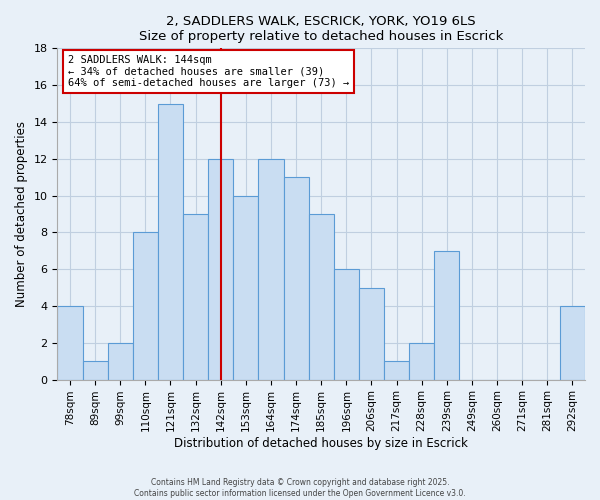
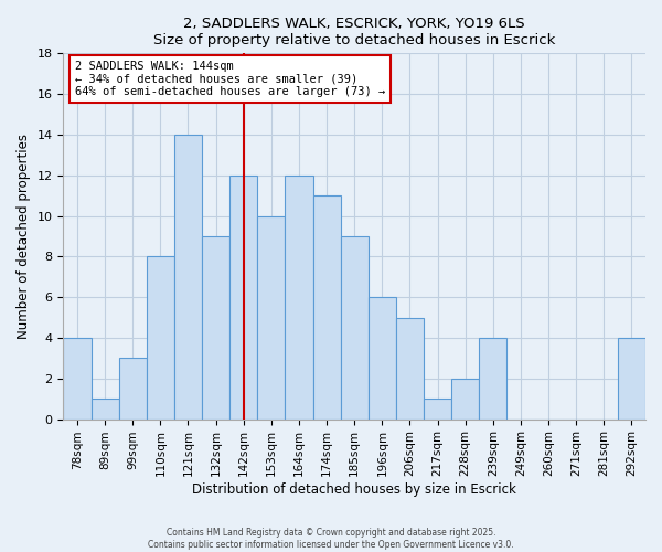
99sqm: 2 -> 3
121sqm: 15 -> 14
239sqm: 7 -> 4
